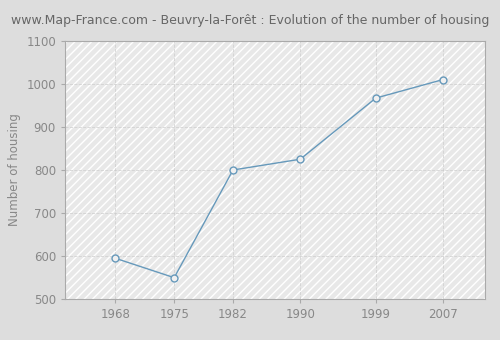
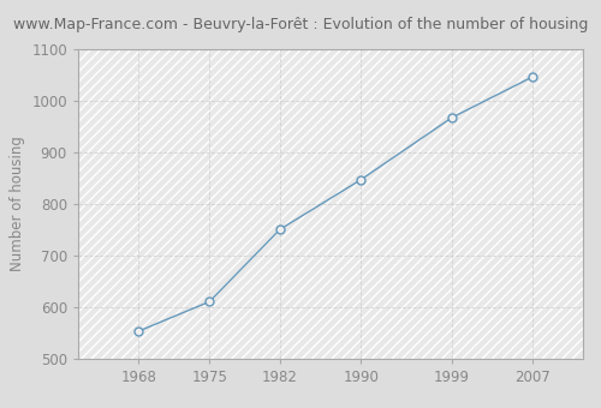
1968: 595 -> 554
1975: 550 -> 611
1982: 800 -> 751
1990: 825 -> 847
2007: 1010 -> 1046
